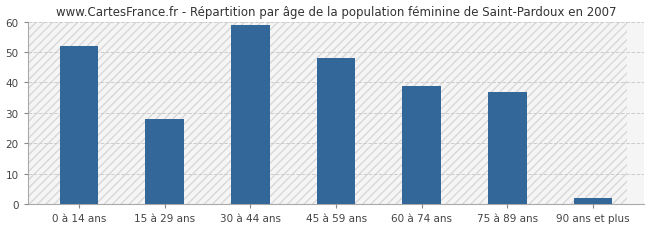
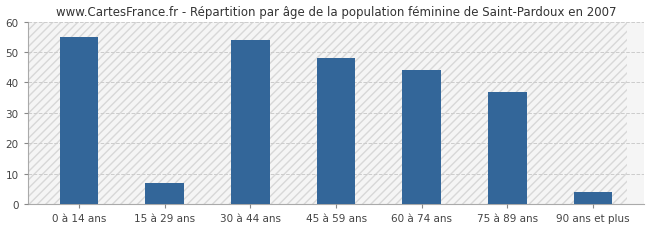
0 à 14 ans: 52 -> 55
15 à 29 ans: 28 -> 7
30 à 44 ans: 59 -> 54
60 à 74 ans: 39 -> 44
90 ans et plus: 2 -> 4
